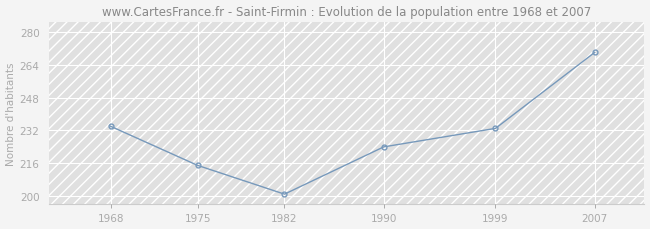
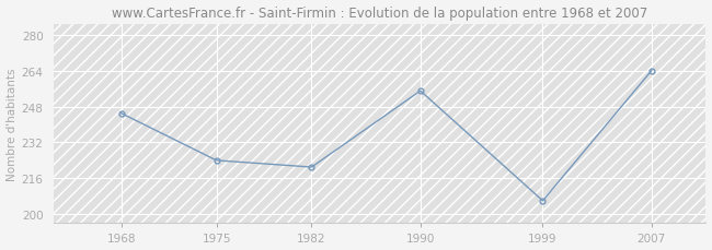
1968: 234 -> 245
1975: 215 -> 224
1982: 201 -> 221
1990: 224 -> 255
1999: 233 -> 206
2007: 270 -> 264
